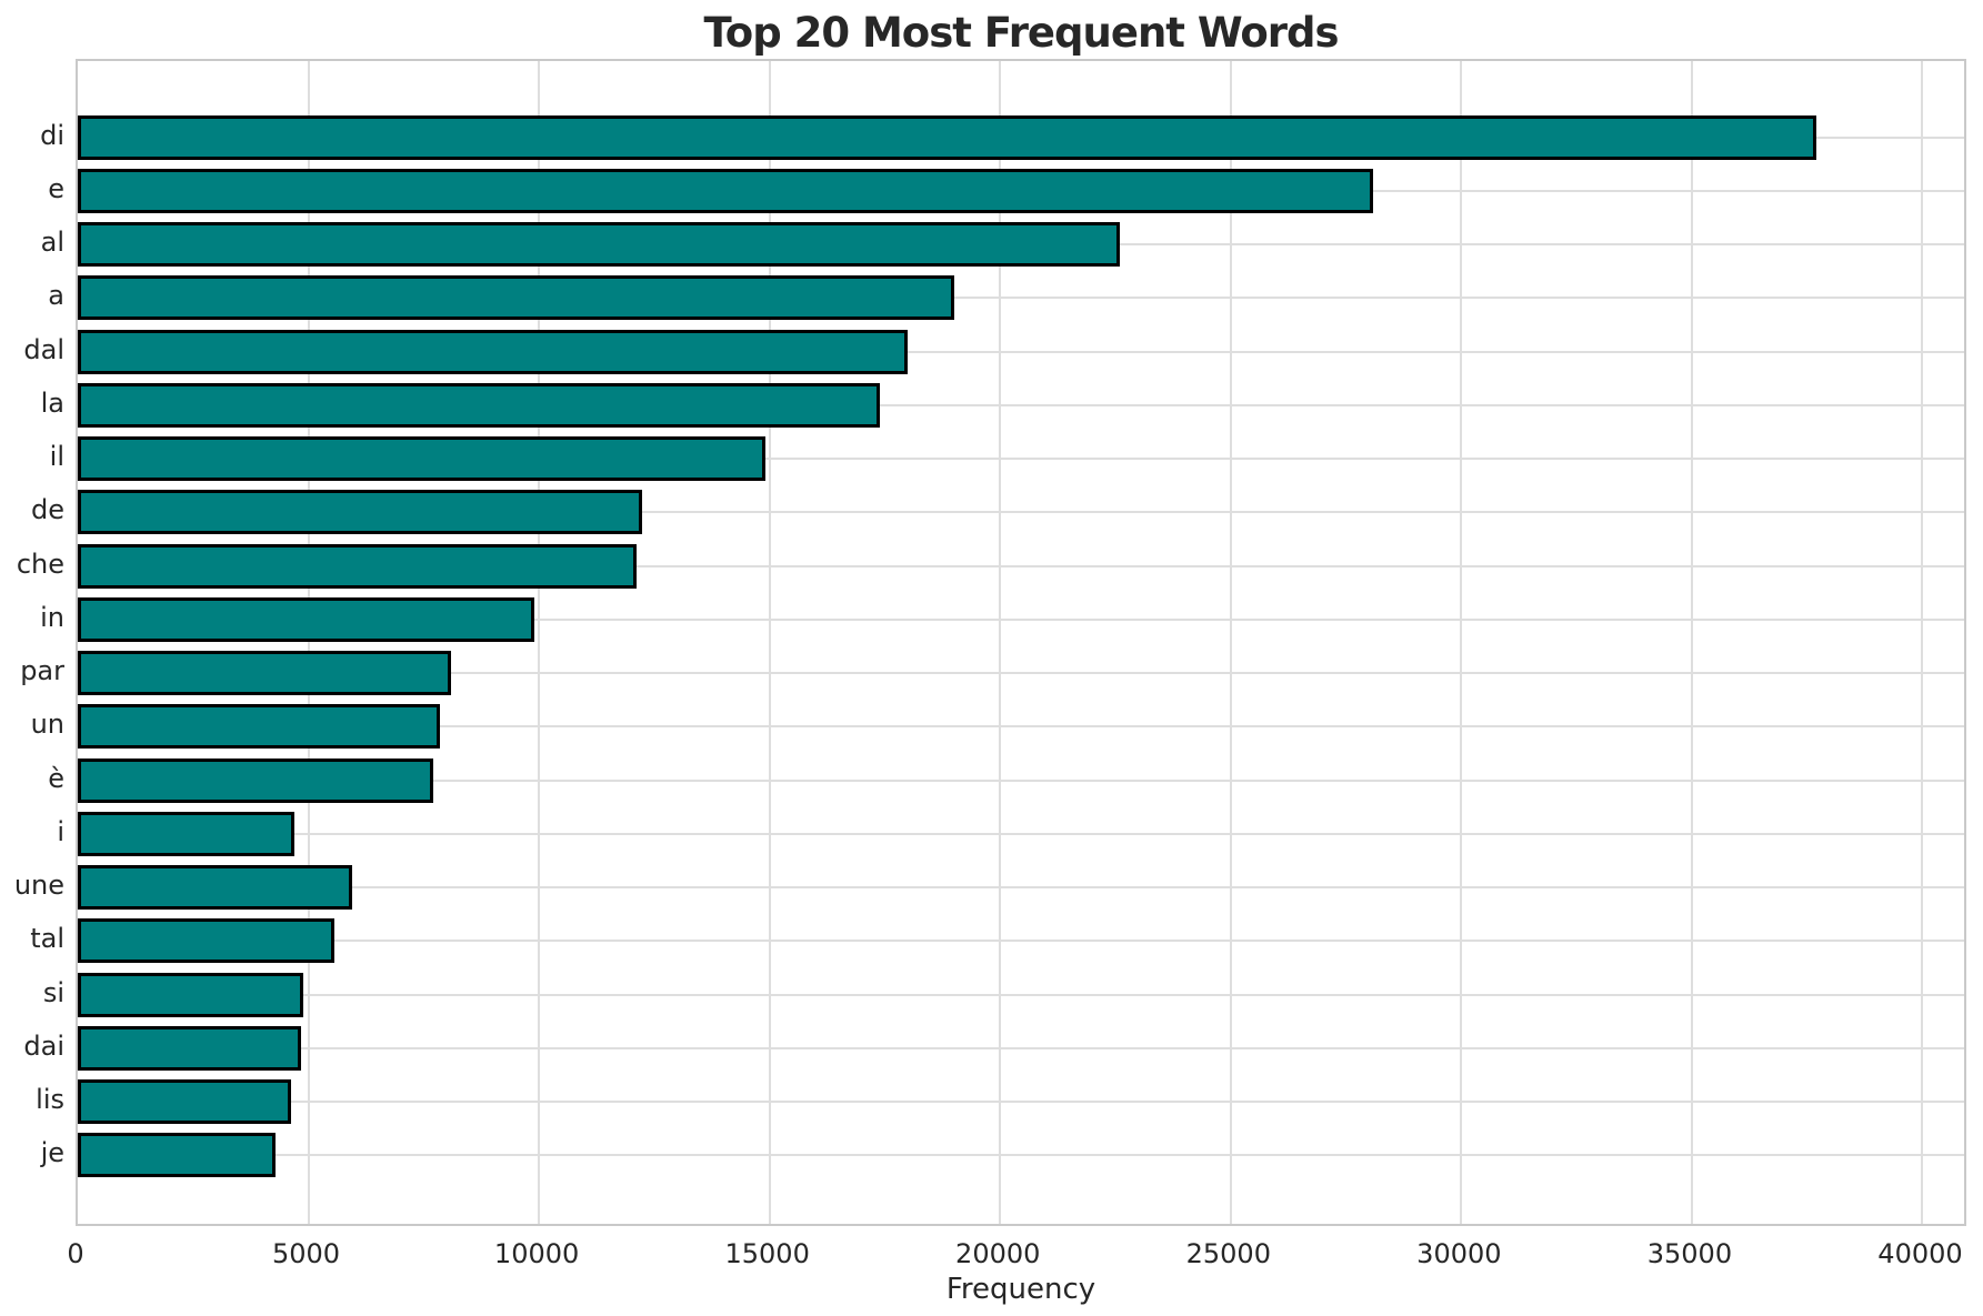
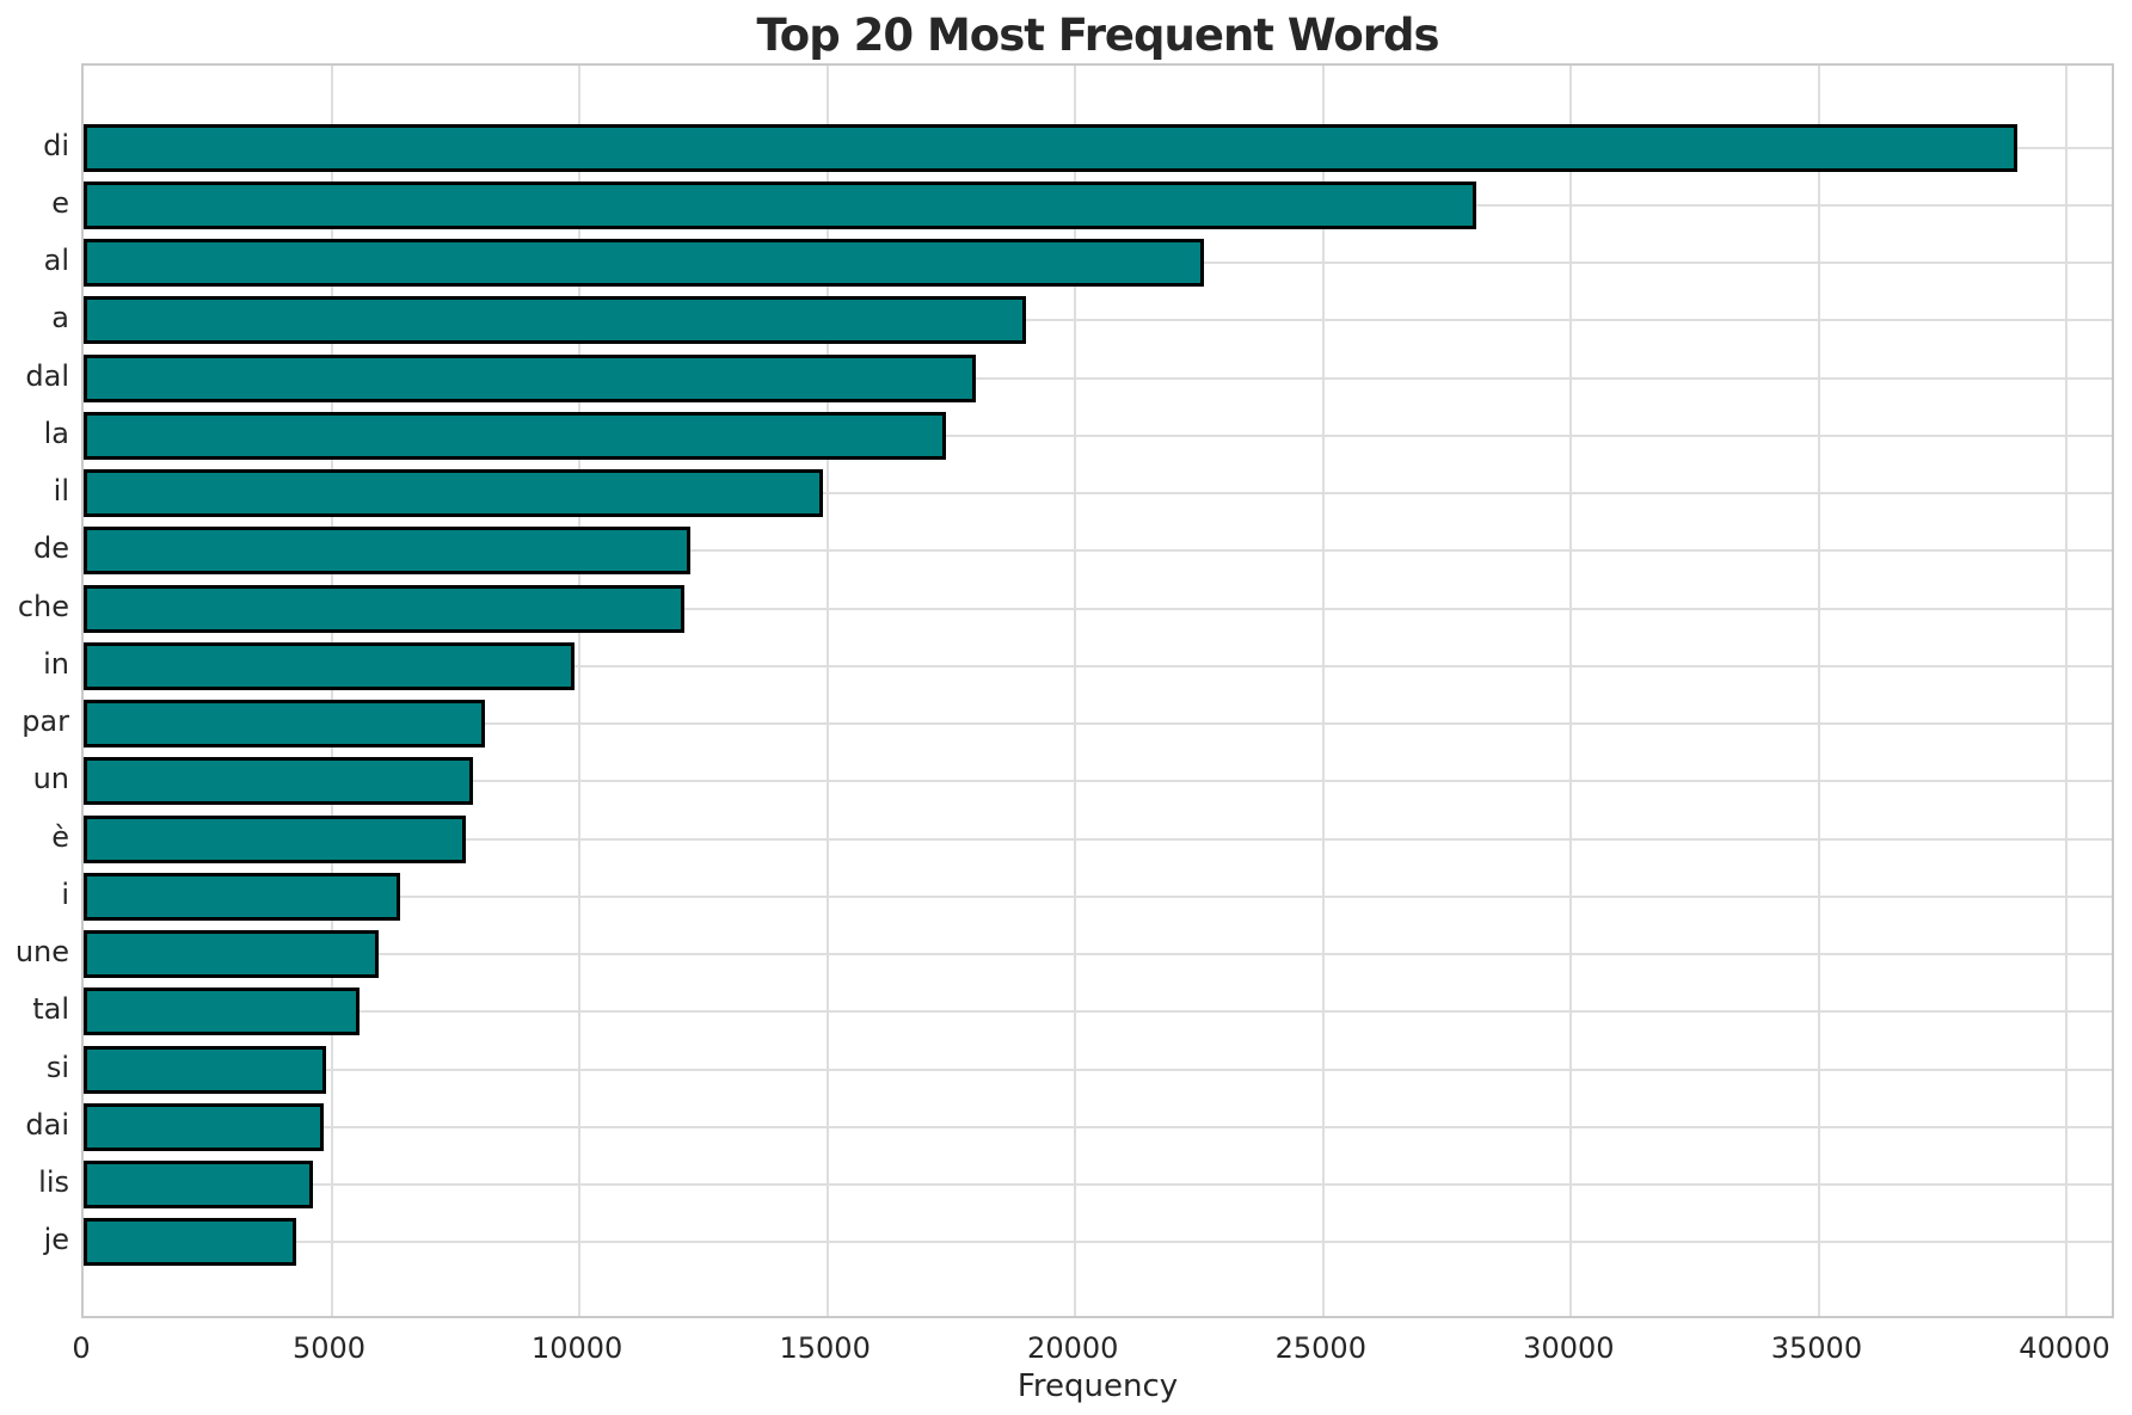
di: 37700 -> 39000
i: 4700 -> 6400
